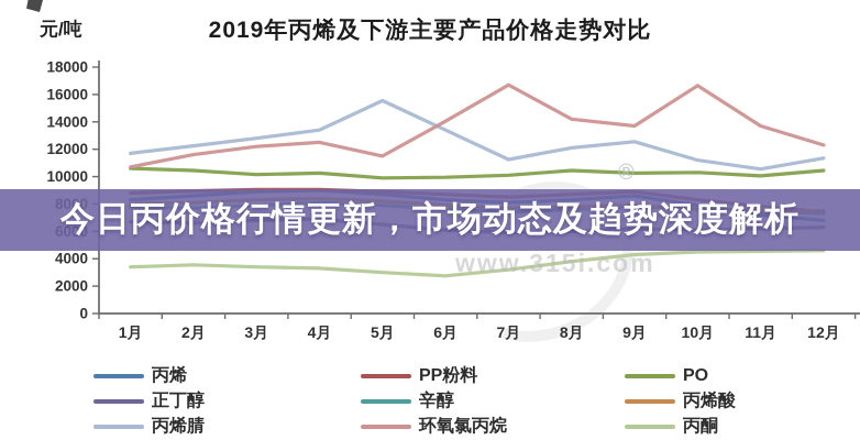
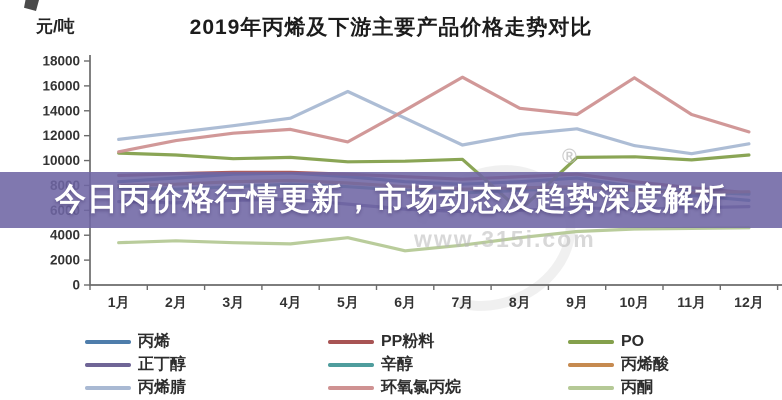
丙酮/5月: 3000 -> 3800
PO/8月: 10400 -> 6000
